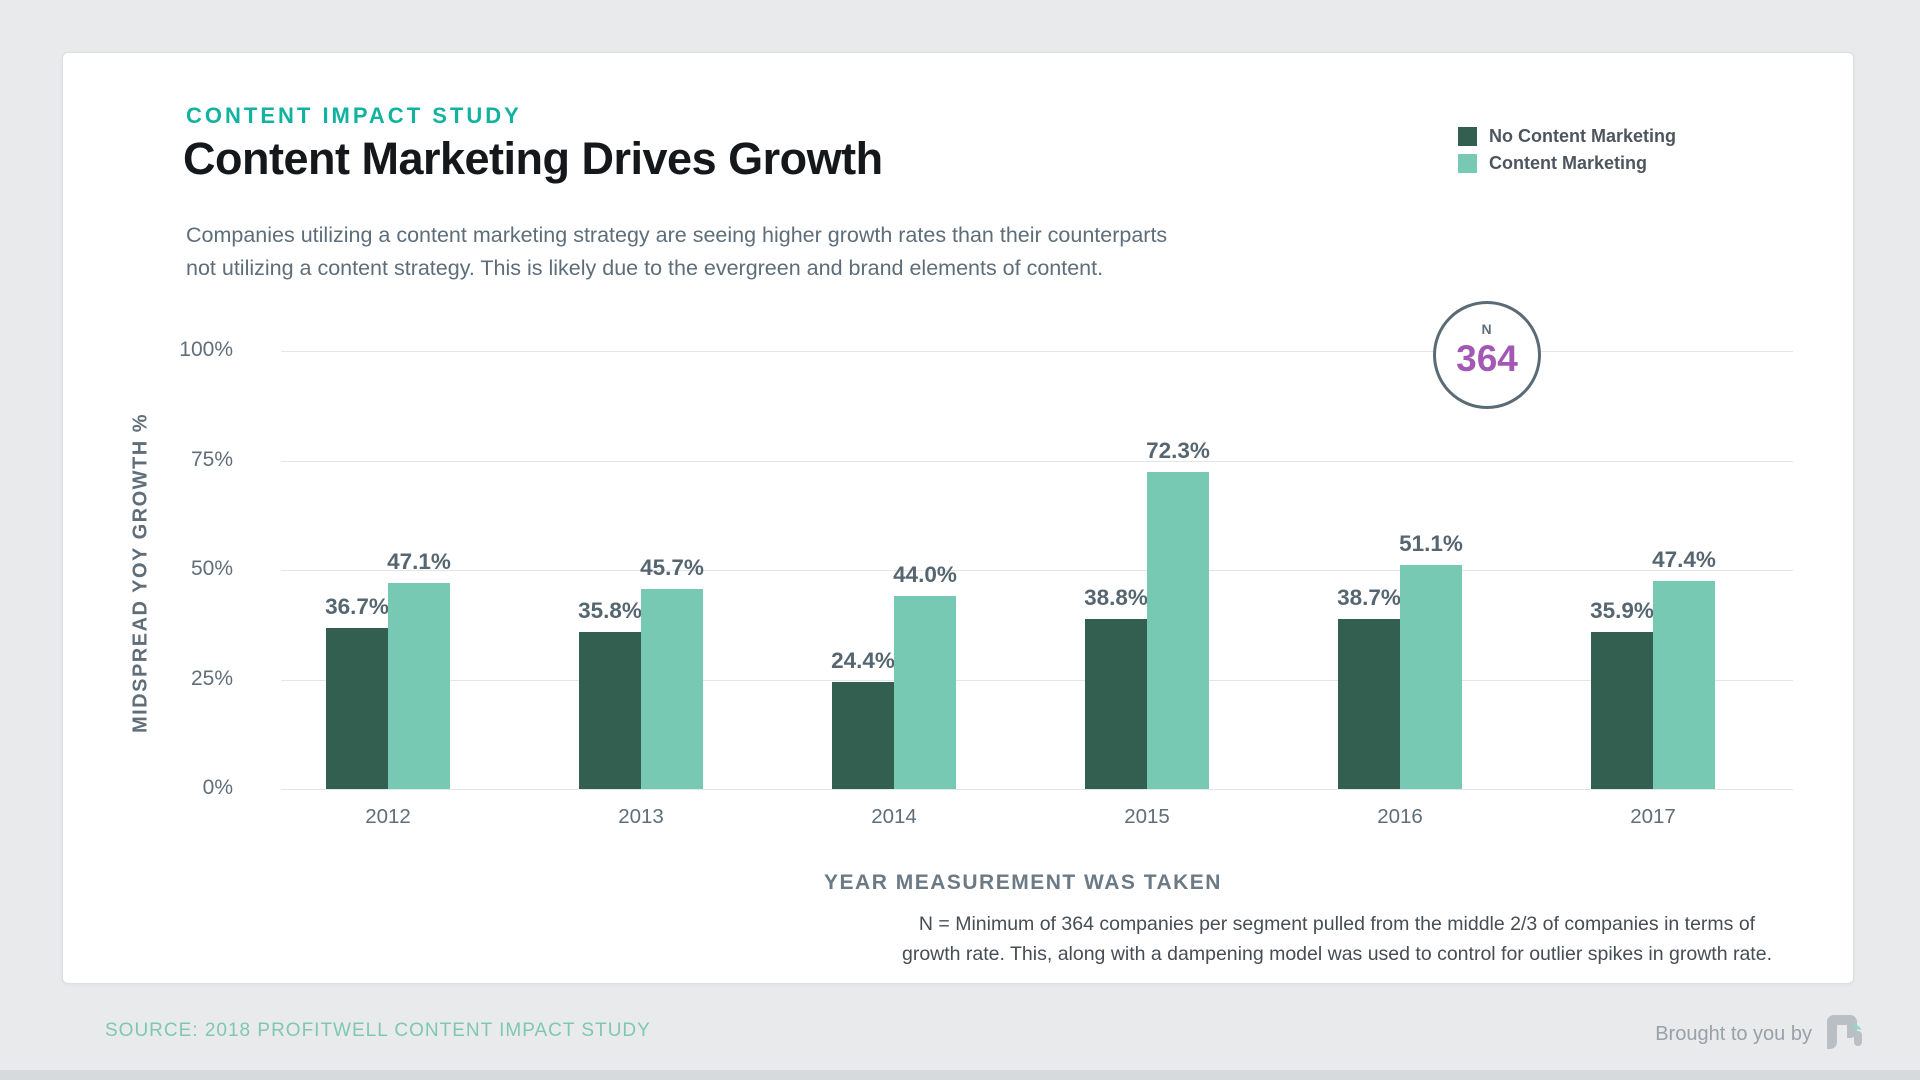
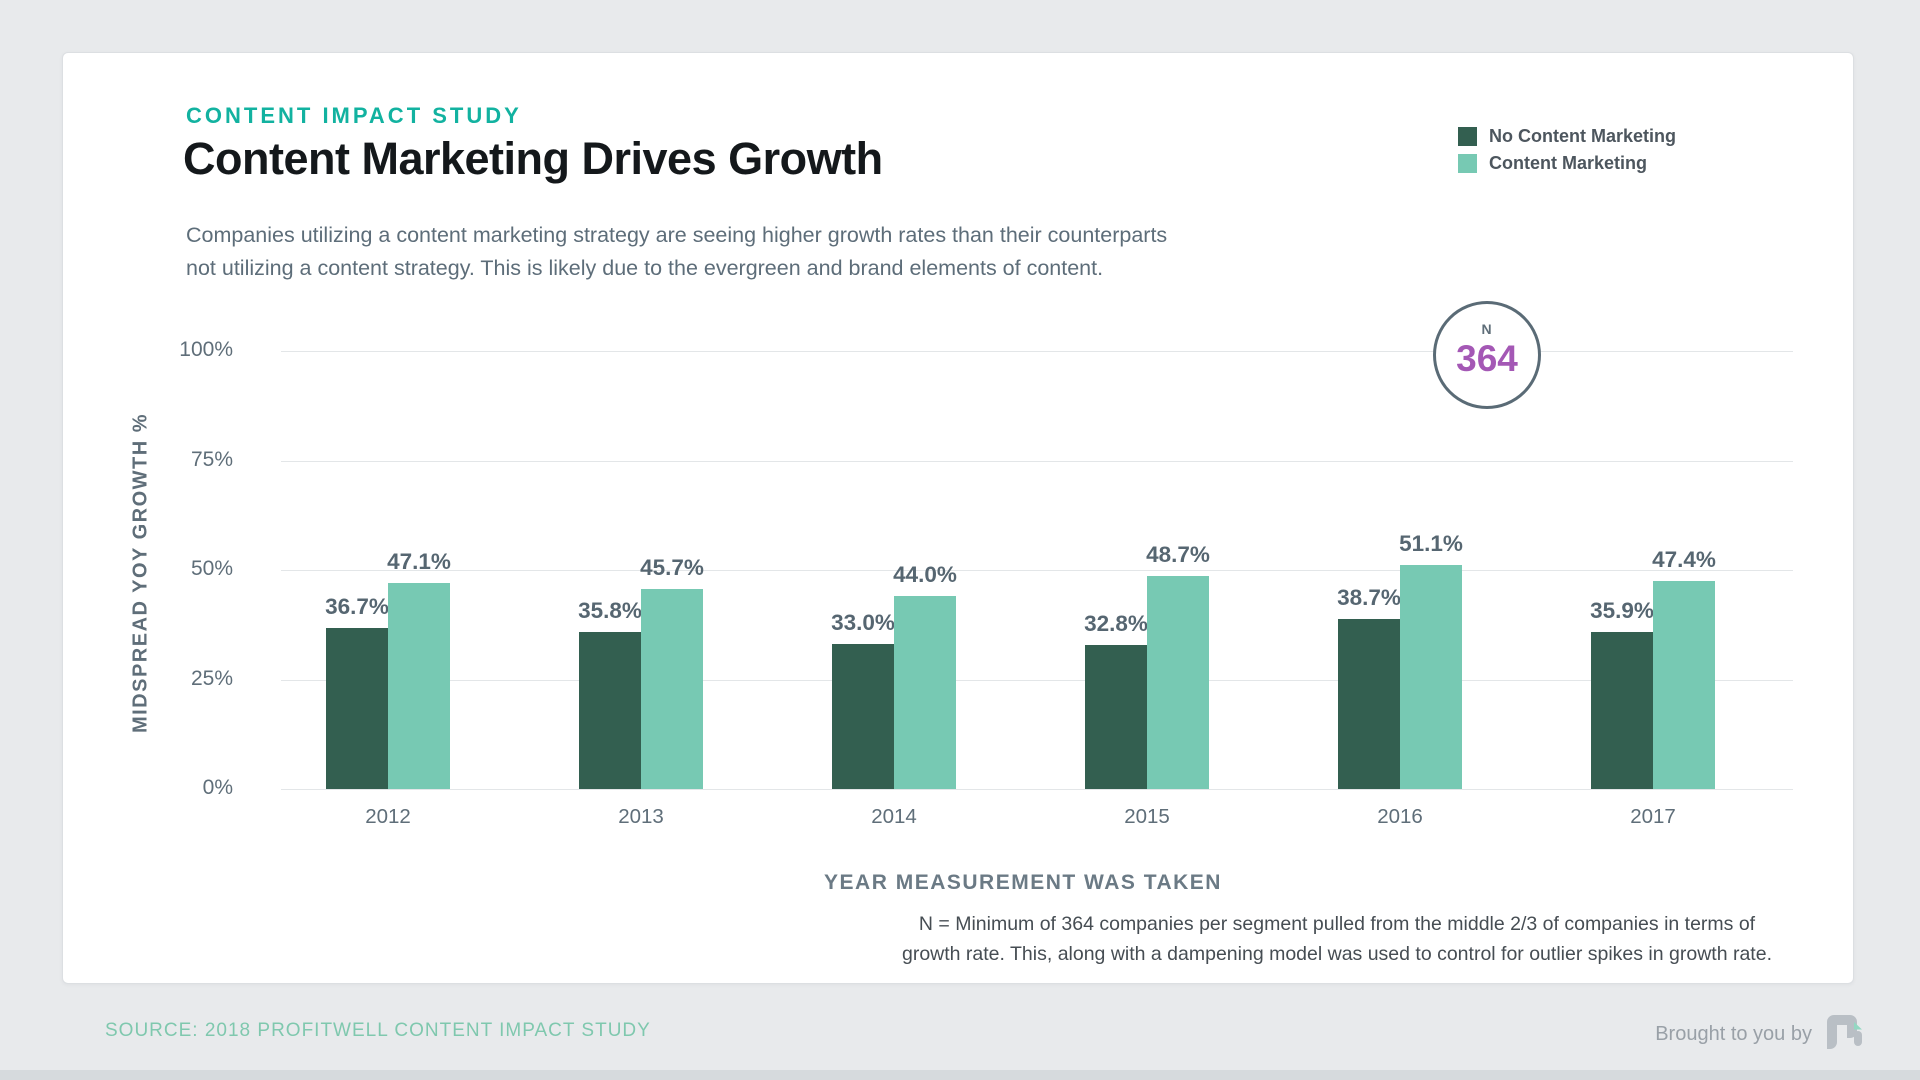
No Content Marketing/2014: 24.4% -> 33.0%
No Content Marketing/2015: 38.8% -> 32.8%
Content Marketing/2015: 72.3% -> 48.7%
